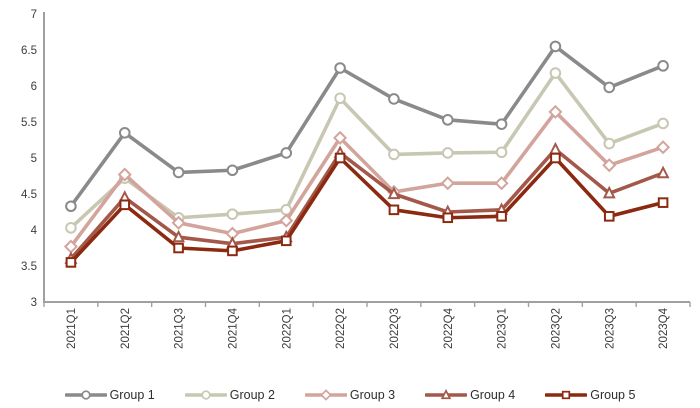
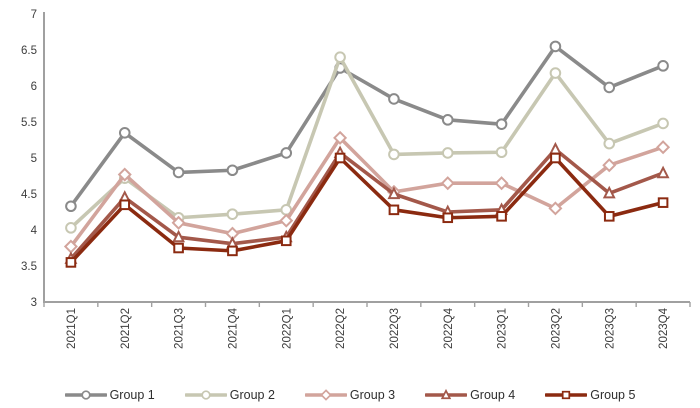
Group 2/2022Q2: 5.8 -> 6.4
Group 3/2023Q2: 5.6 -> 4.3
